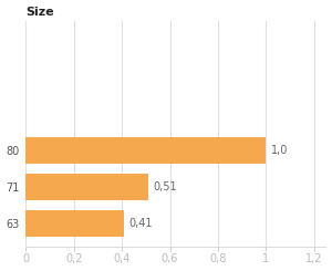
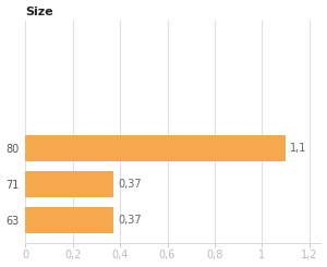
80: 1,0 -> 1,1
71: 0,51 -> 0,37
63: 0,41 -> 0,37
